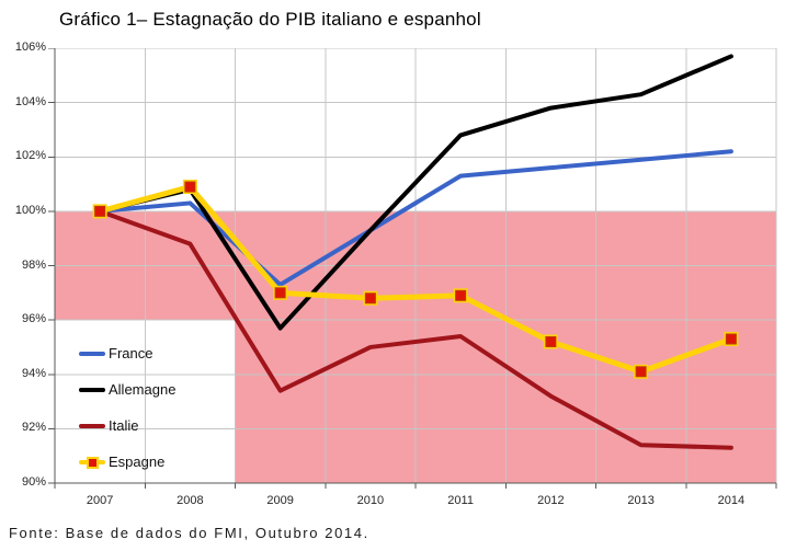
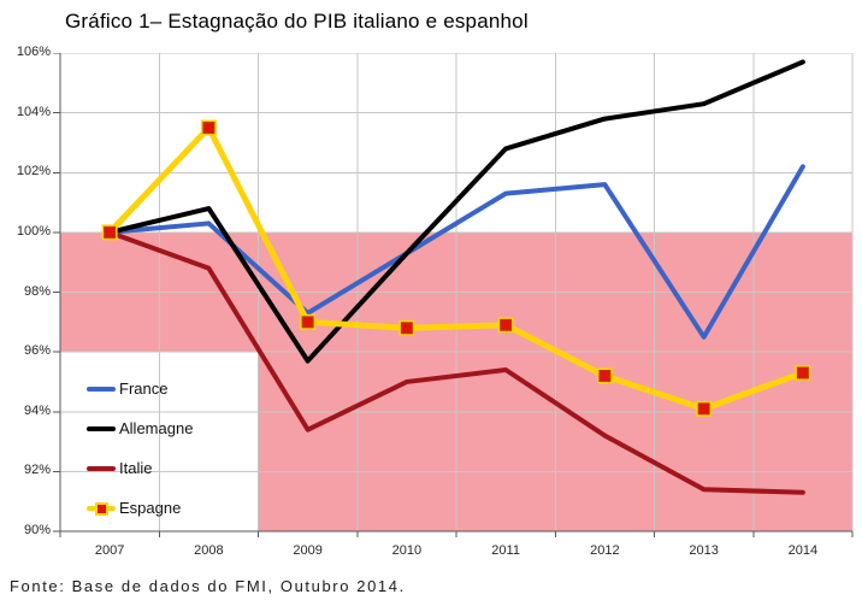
Espagne/2008: 100.9% -> 103.5%
France/2013: 101.9% -> 96.5%
